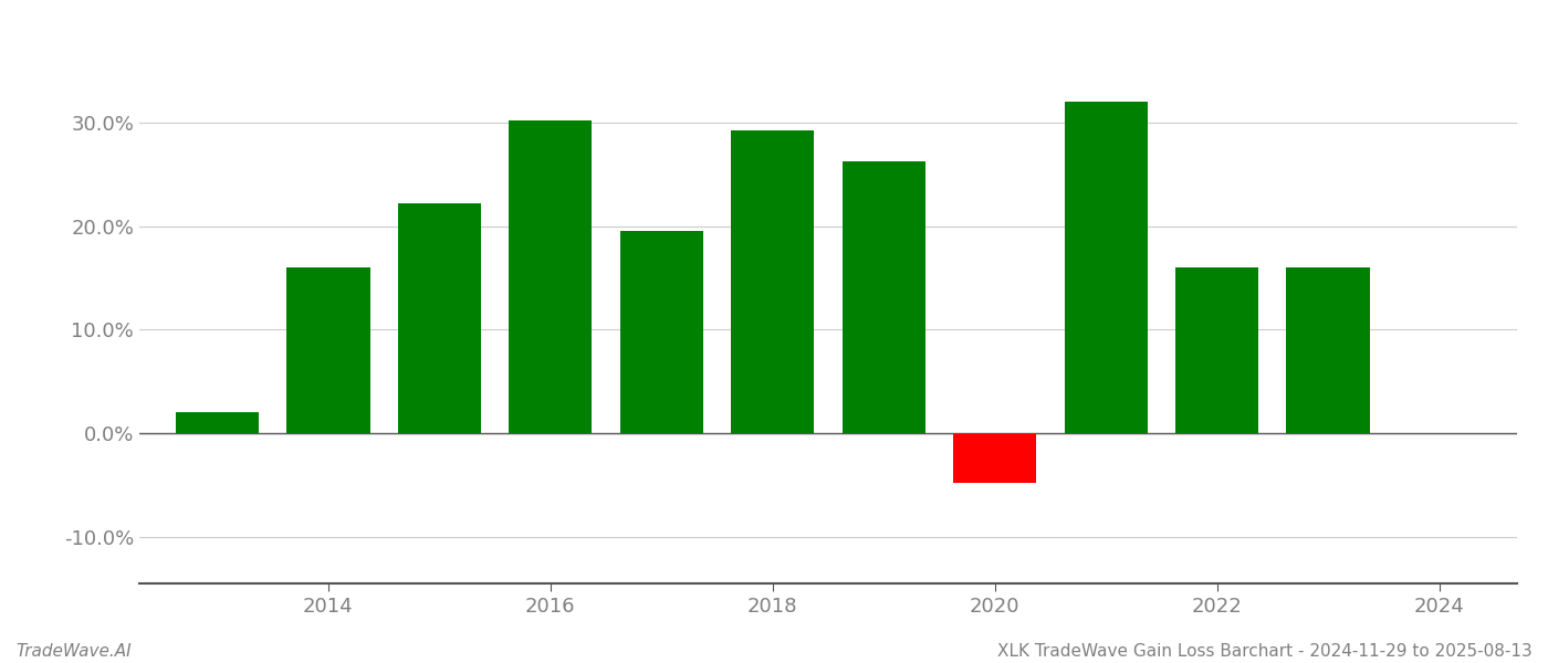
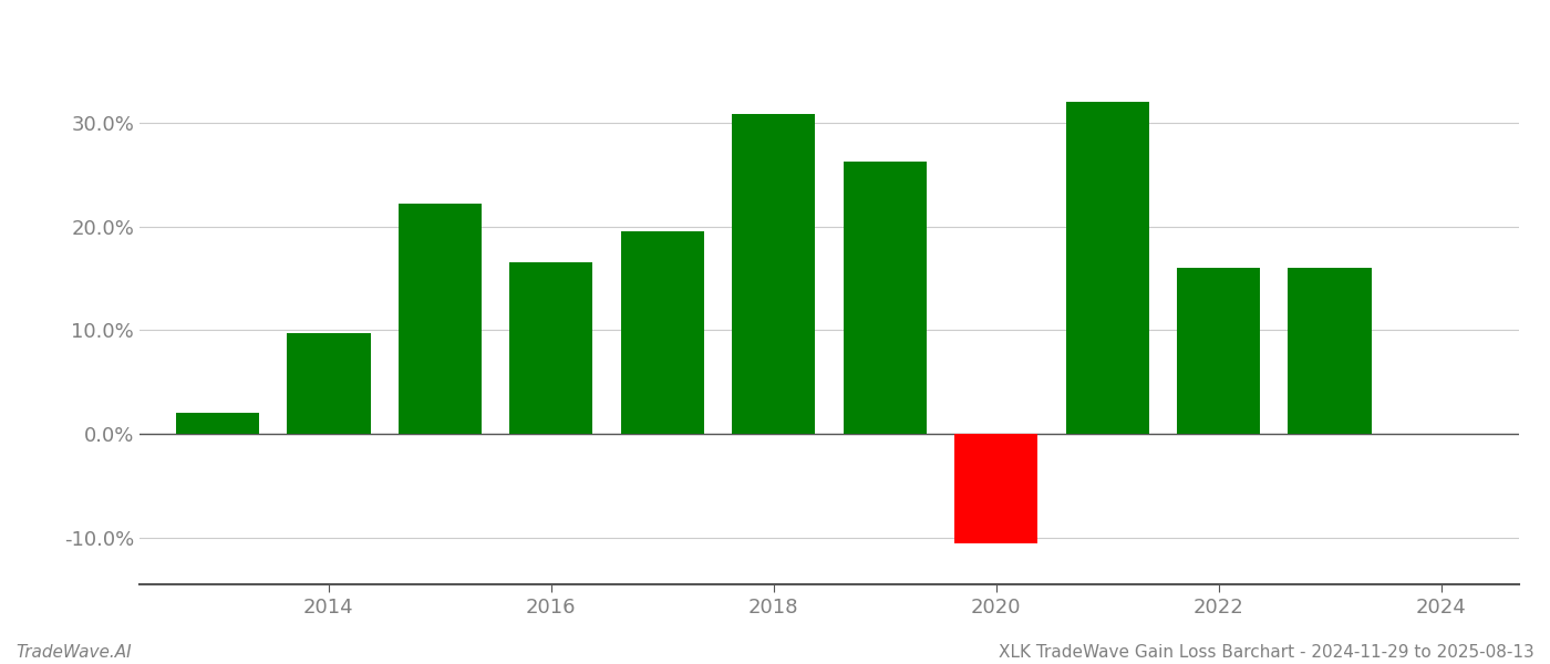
2014: 16.0% -> 9.7%
2016: 30.2% -> 16.5%
2018: 29.2% -> 30.8%
2020: -4.8% -> -10.5%
